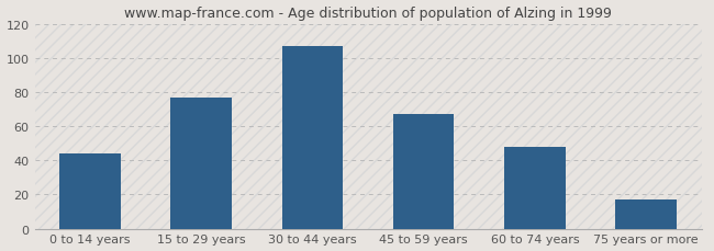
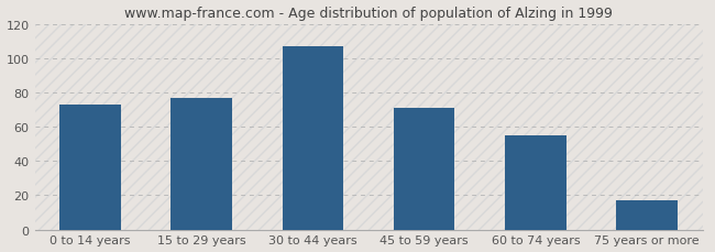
0 to 14 years: 44 -> 73
45 to 59 years: 67 -> 71
60 to 74 years: 48 -> 55
